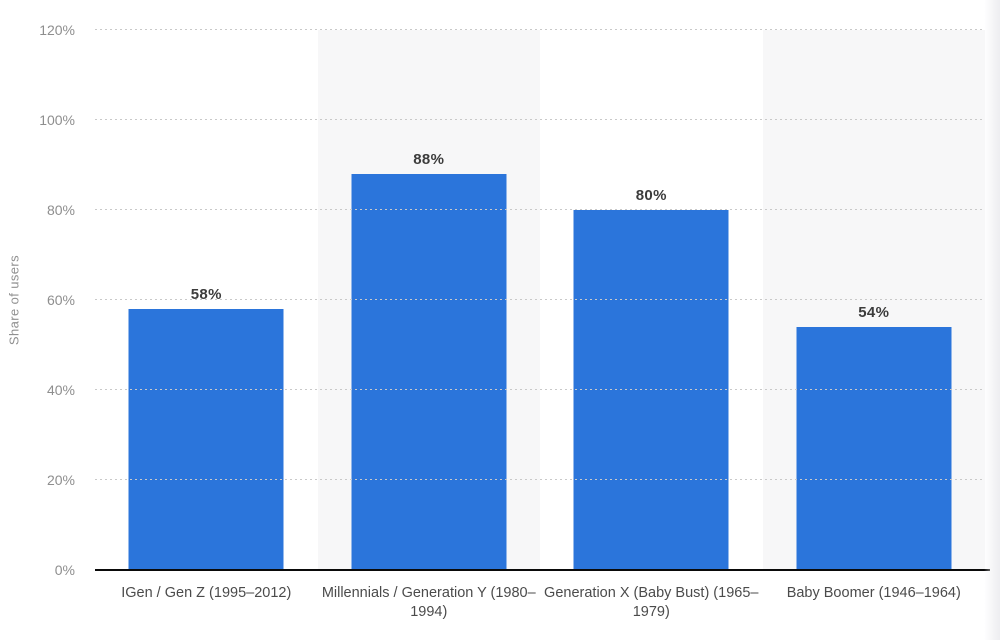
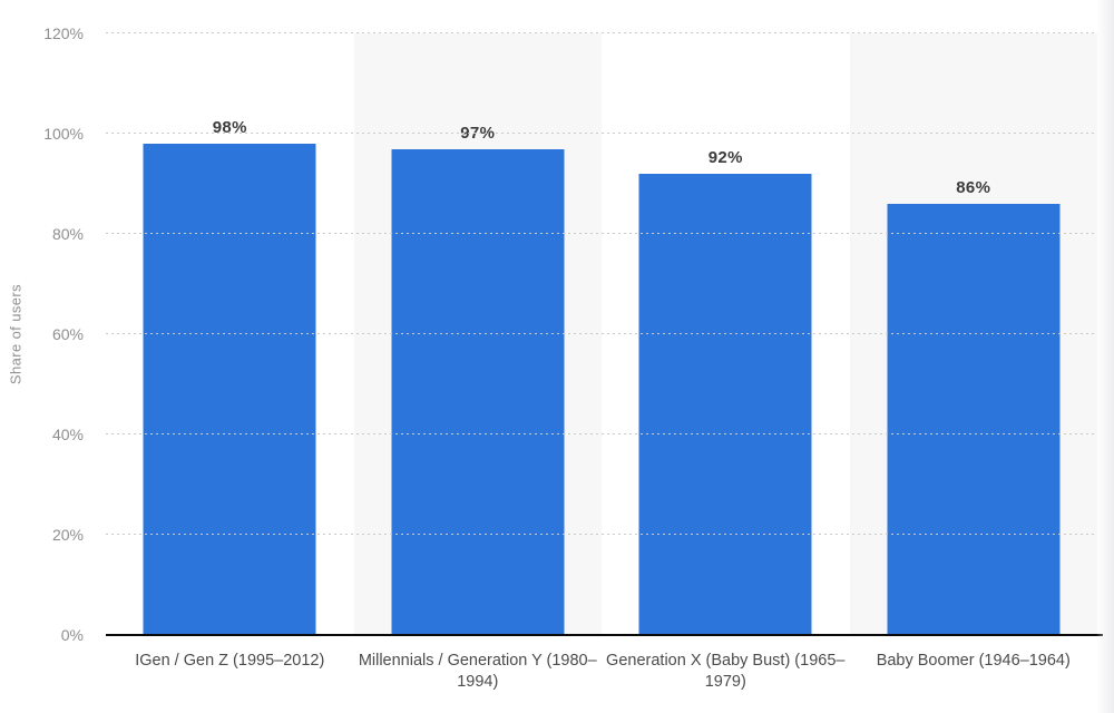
IGen / Gen Z (1995–2012): 58% -> 98%
Millennials / Generation Y (1980–1994): 88% -> 97%
Generation X (Baby Bust) (1965–1979): 80% -> 92%
Baby Boomer (1946–1964): 54% -> 86%
